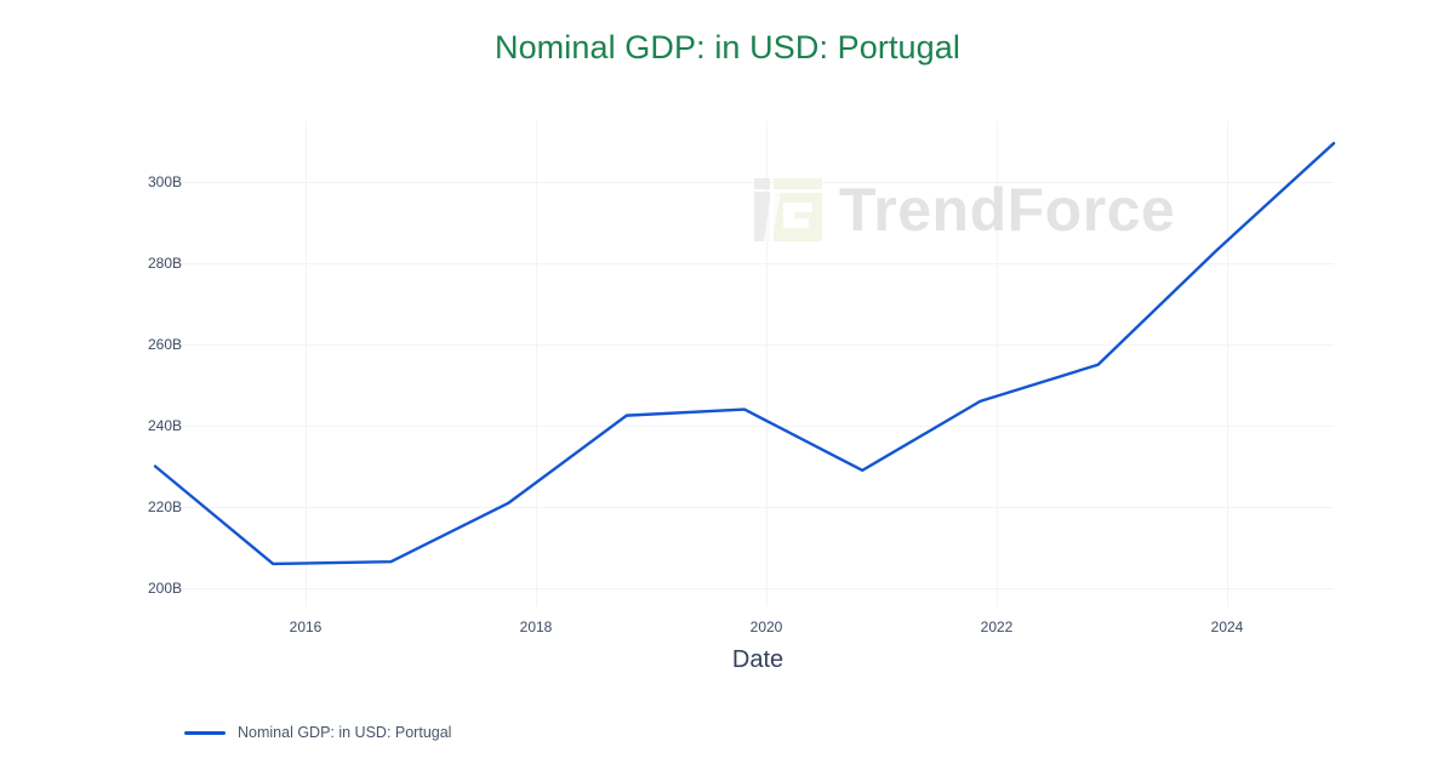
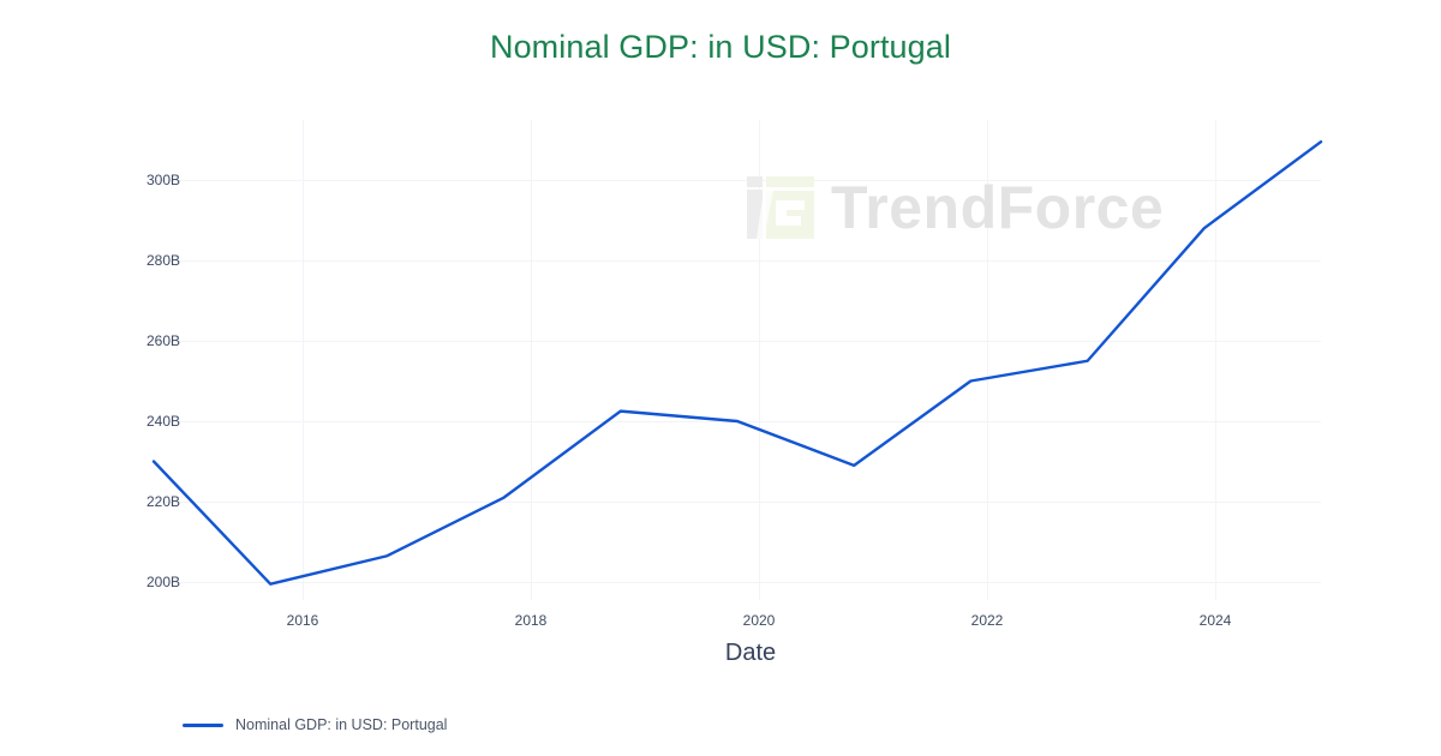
2016: 206B -> 200B
2020: 244B -> 240B
2022: 246B -> 250B
2024: 283B -> 288B
